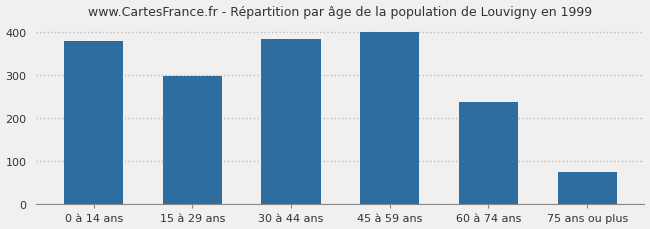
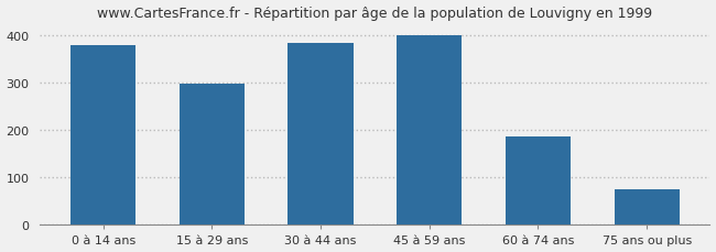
60 à 74 ans: 238 -> 185
